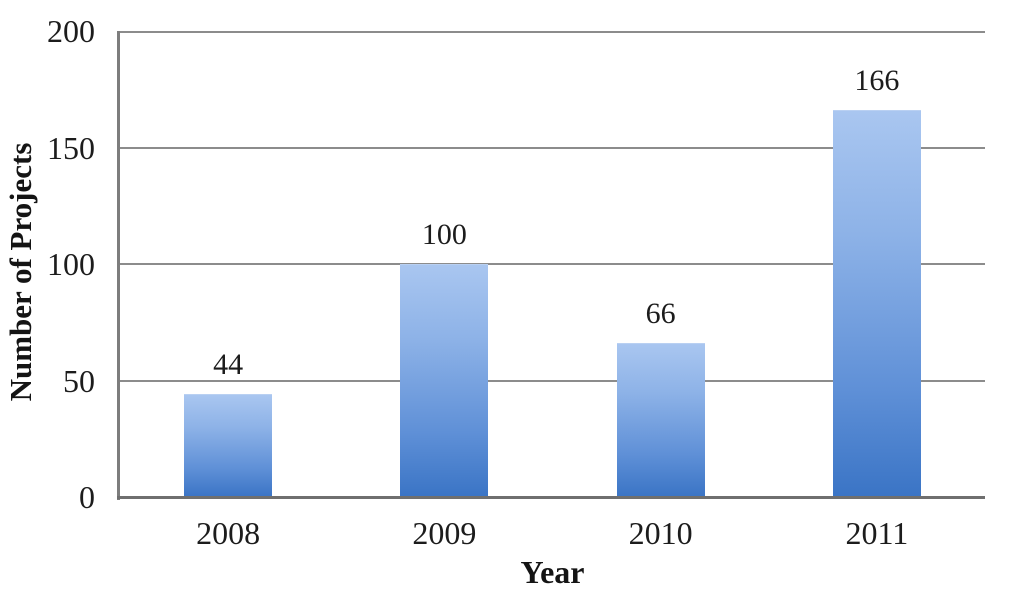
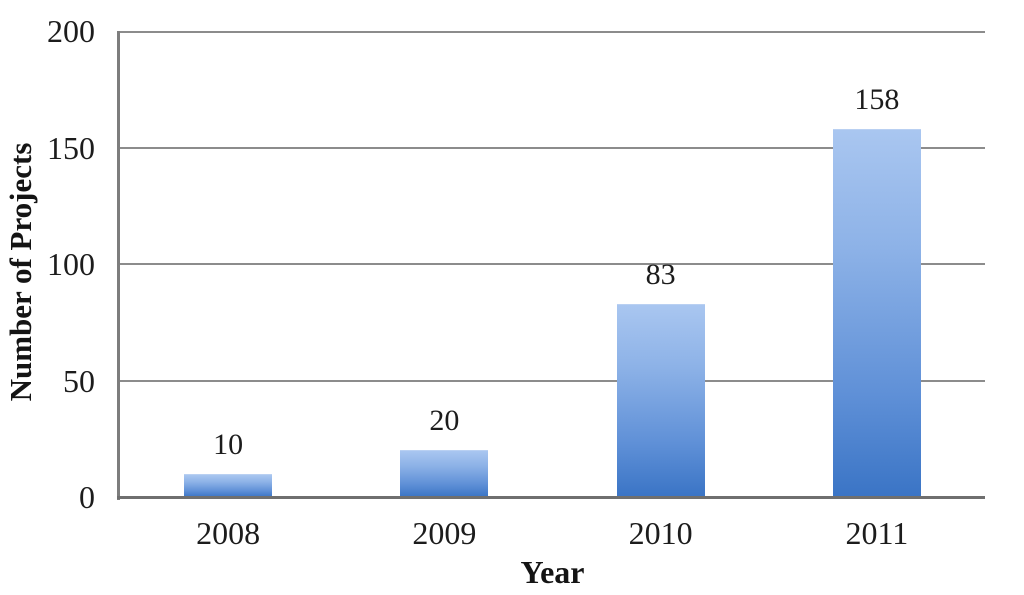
2008: 44 -> 10
2009: 100 -> 20
2010: 66 -> 83
2011: 166 -> 158
